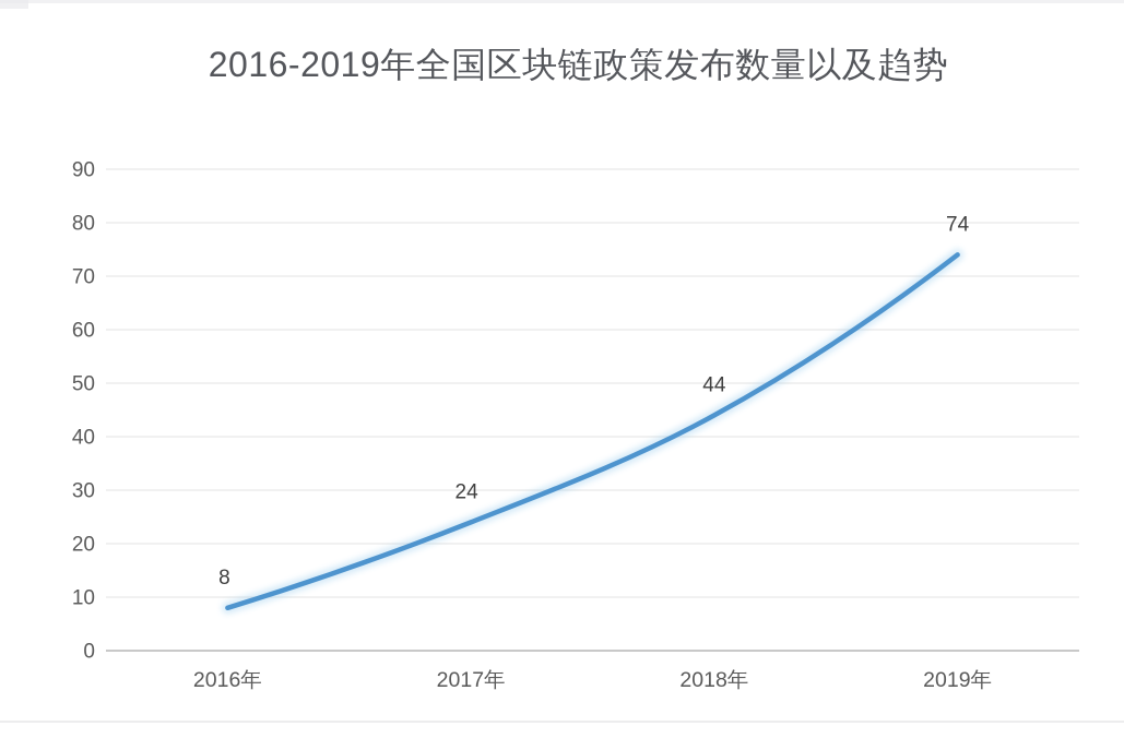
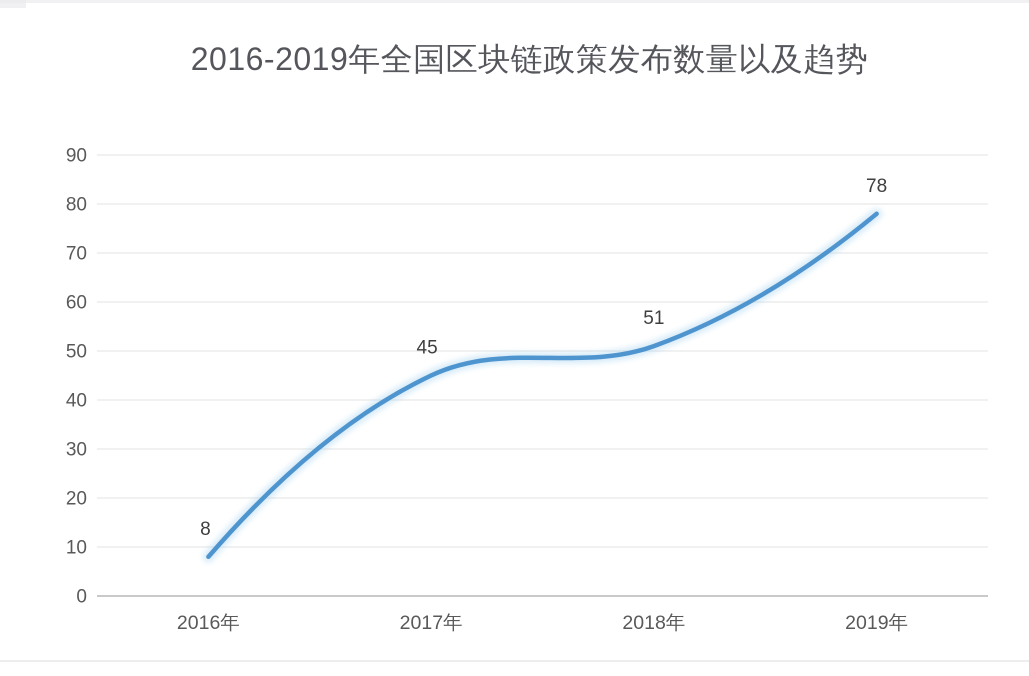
2017年: 24 -> 45
2018年: 44 -> 51
2019年: 74 -> 78
